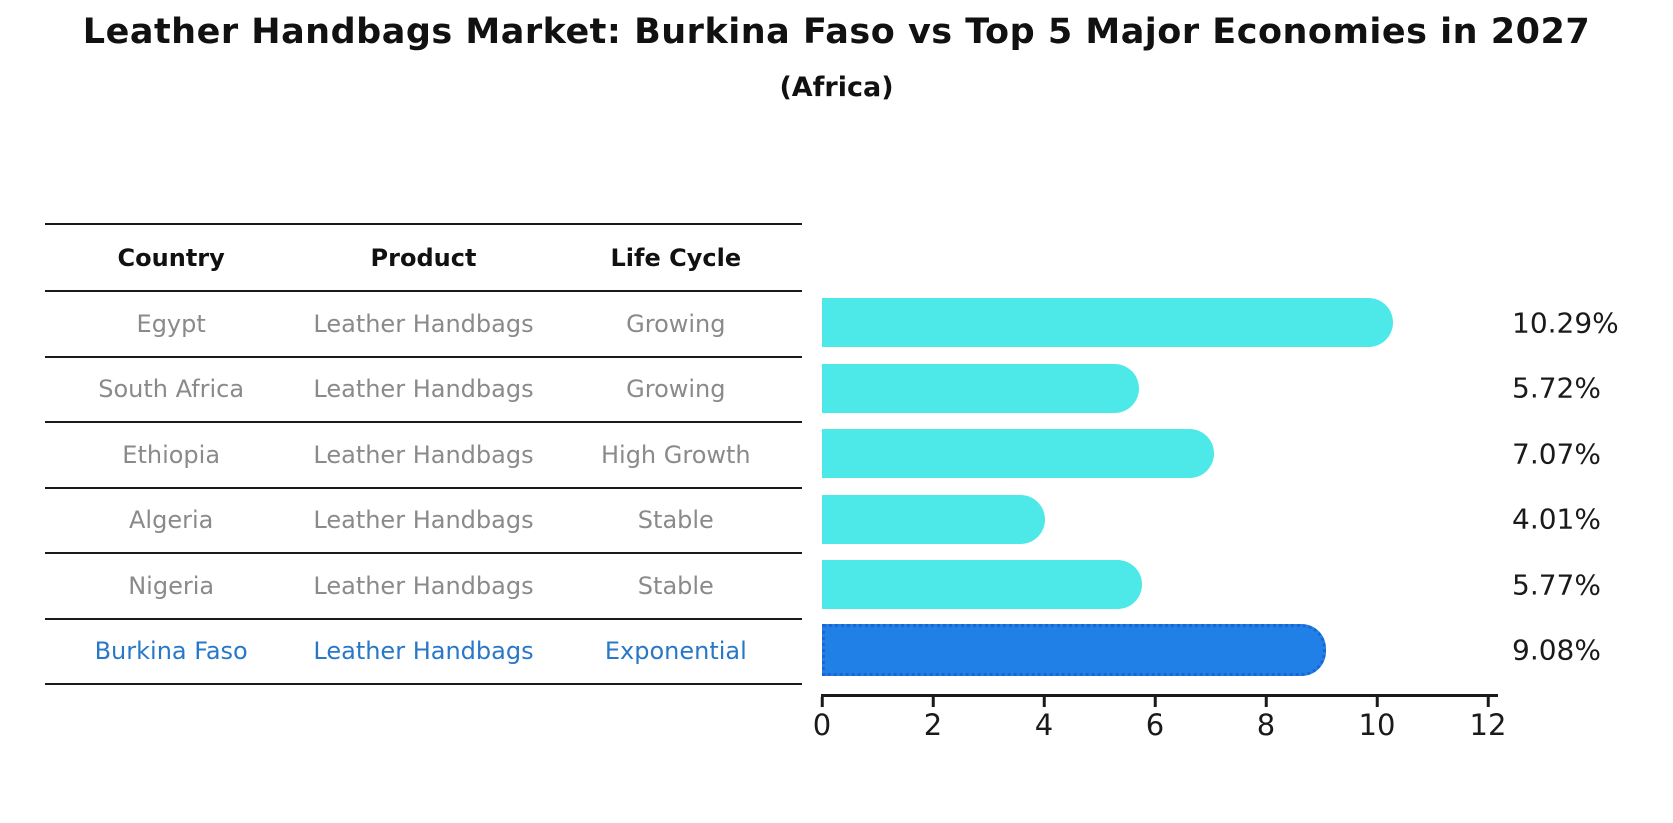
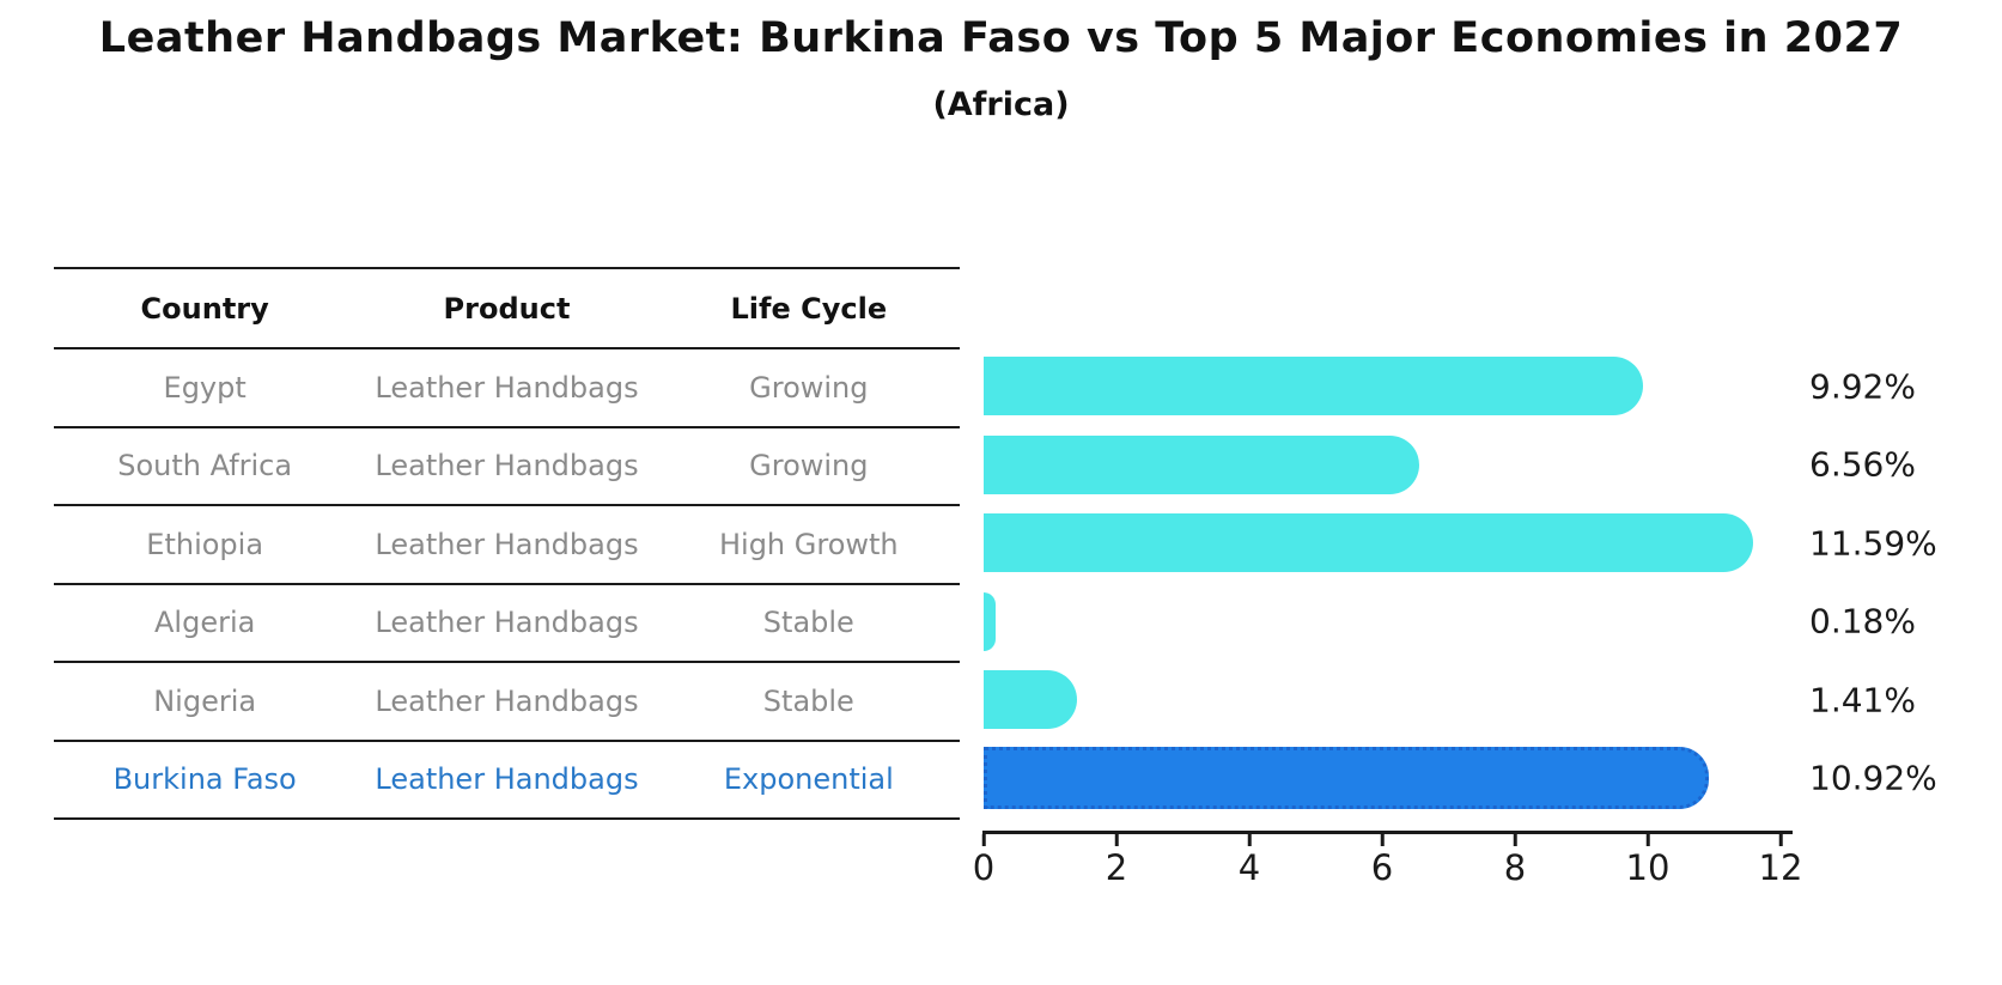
Egypt: 10.29% -> 9.92%
South Africa: 5.72% -> 6.56%
Ethiopia: 7.07% -> 11.59%
Algeria: 4.01% -> 0.18%
Nigeria: 5.77% -> 1.41%
Burkina Faso: 9.08% -> 10.92%
